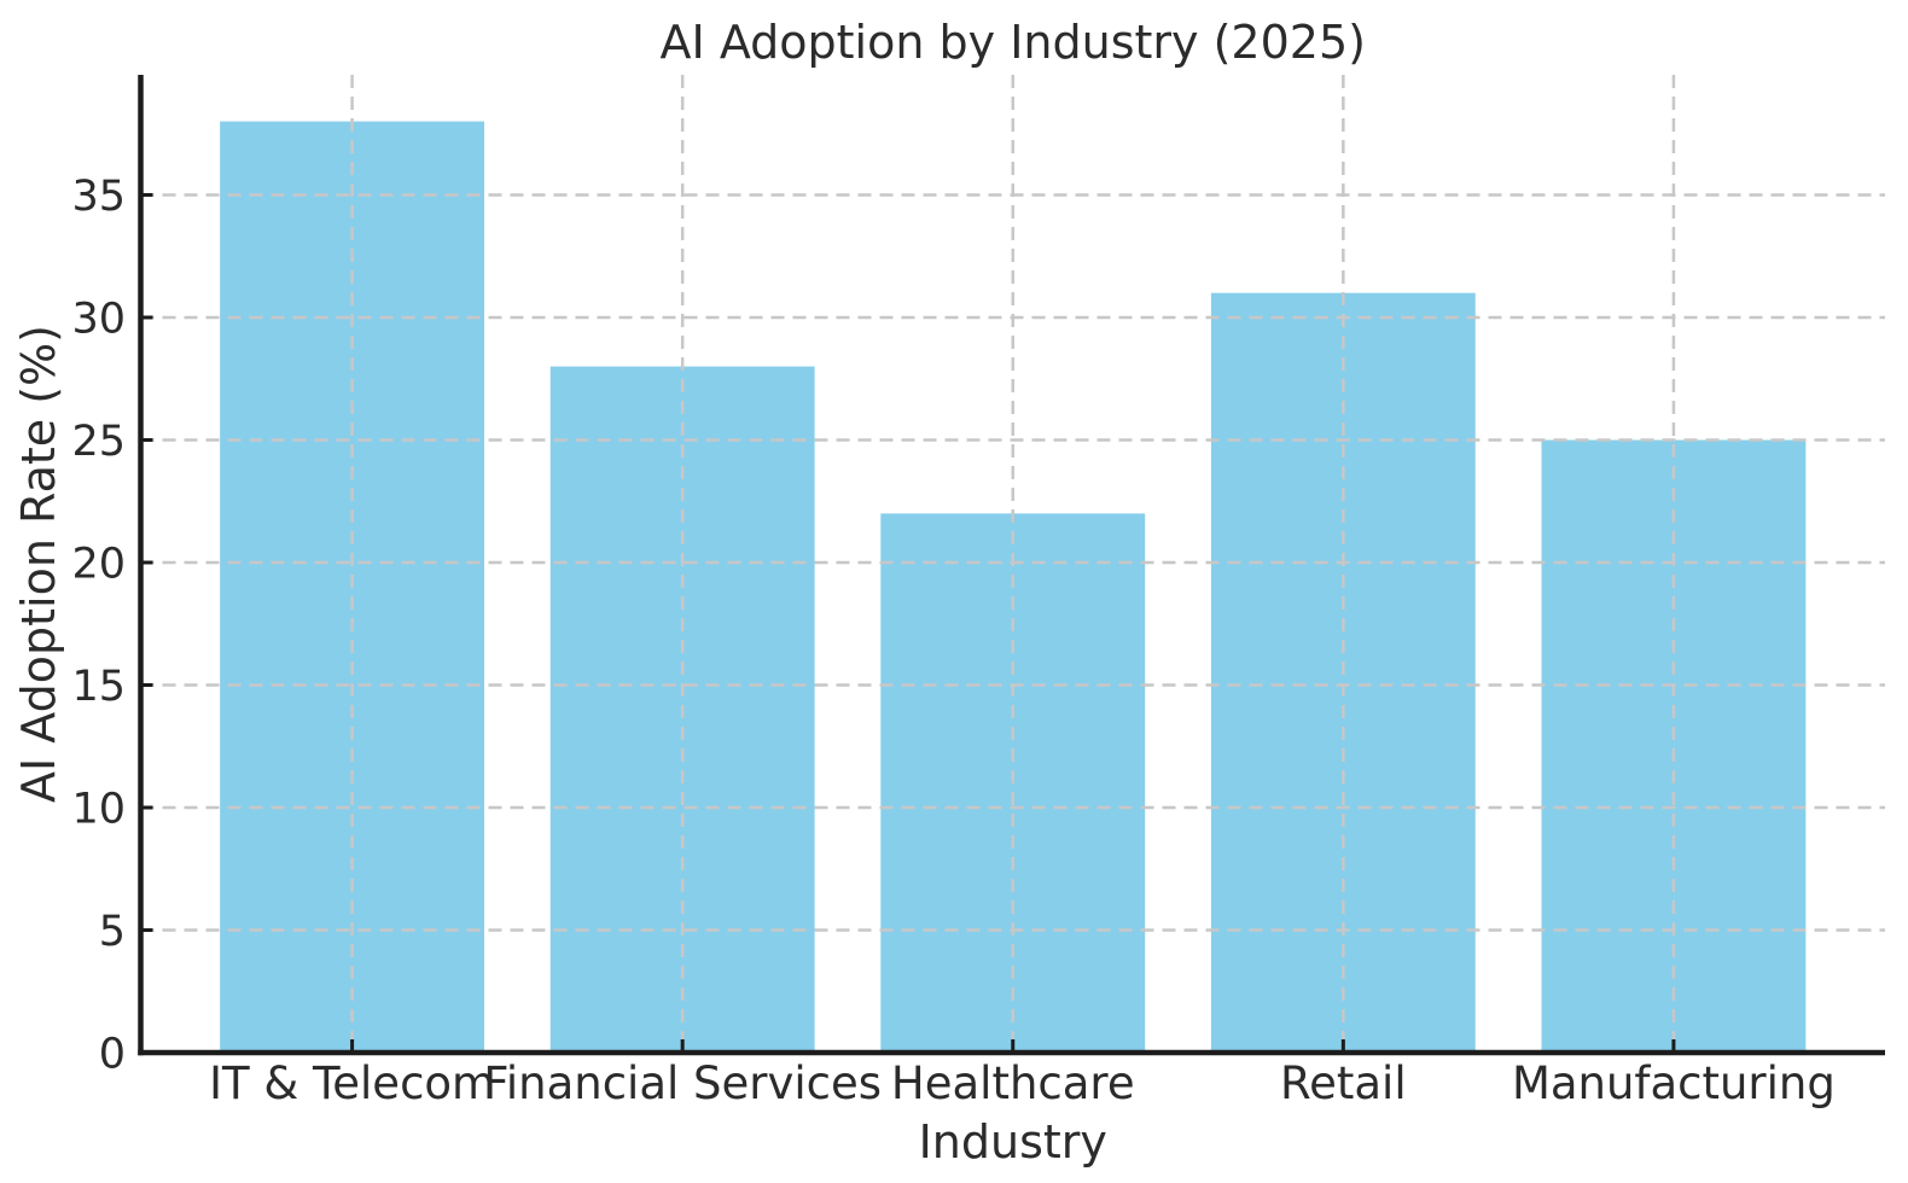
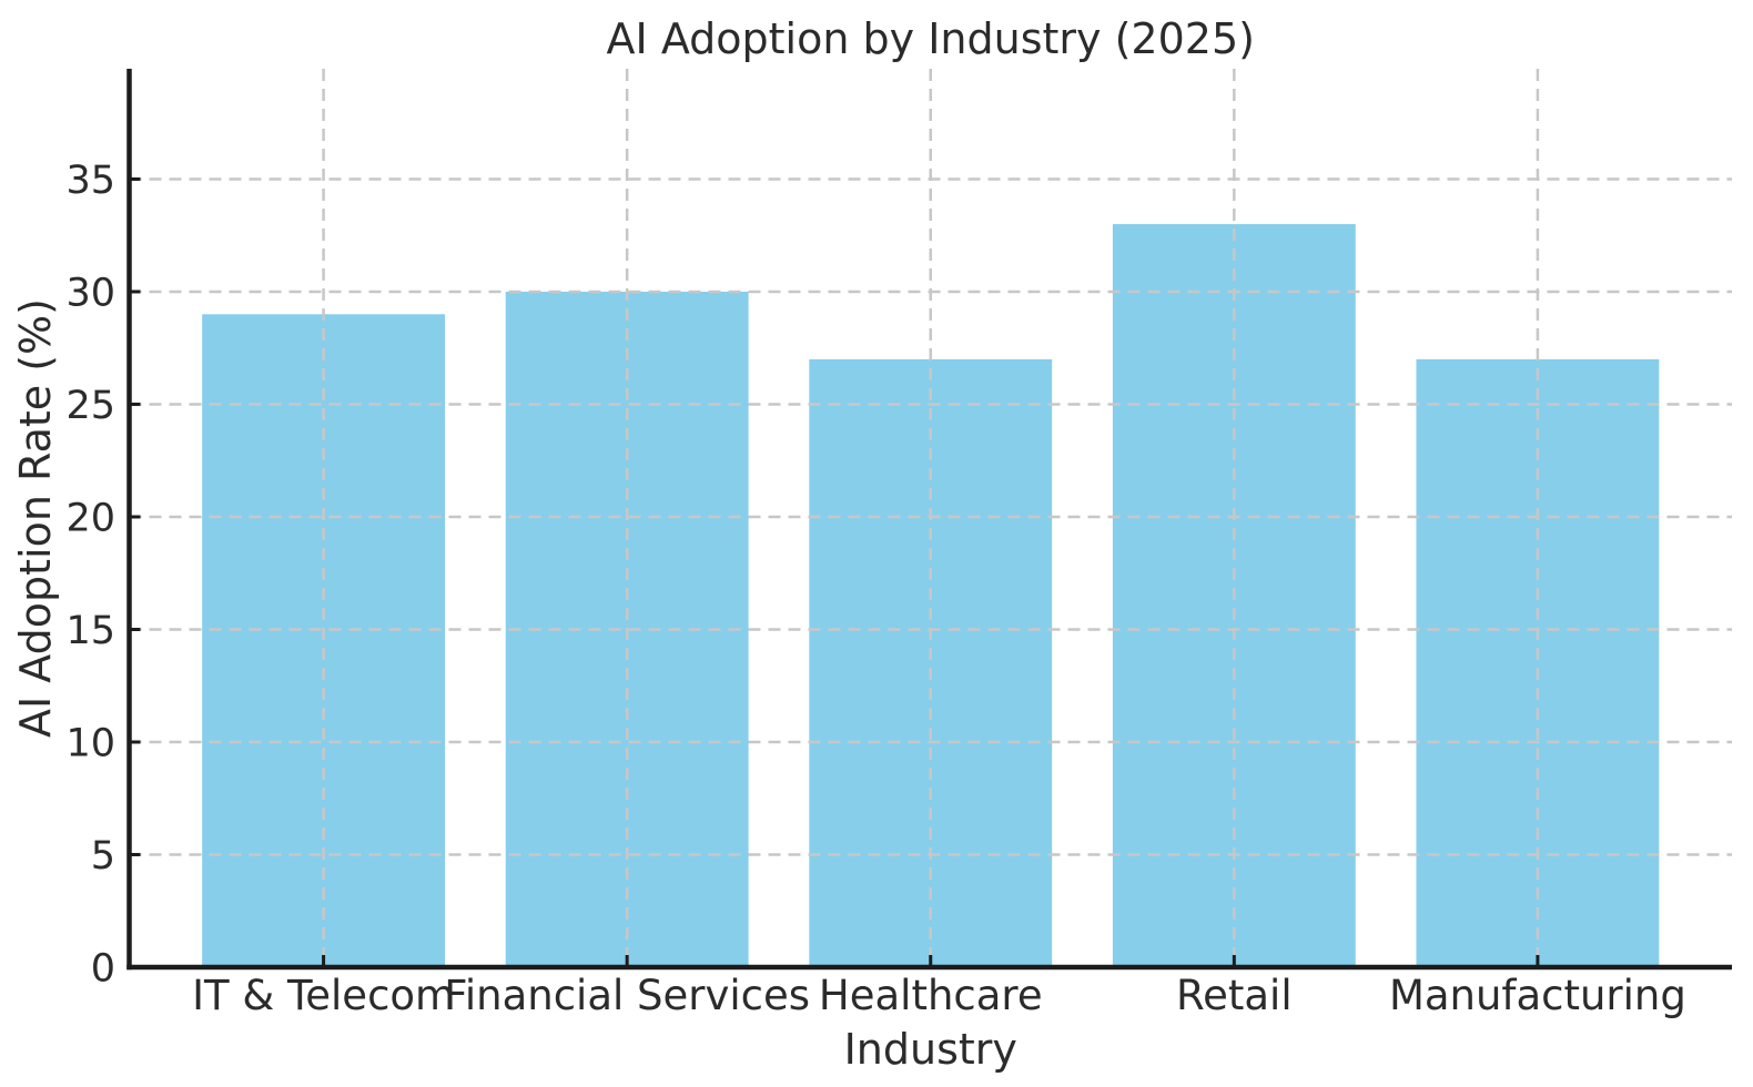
IT & Telecom: 38 -> 29
Financial Services: 28 -> 30
Healthcare: 22 -> 27
Retail: 31 -> 33
Manufacturing: 25 -> 27
